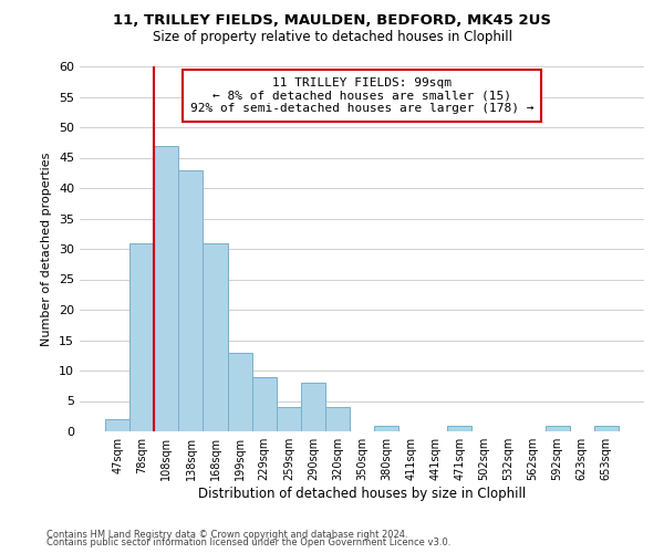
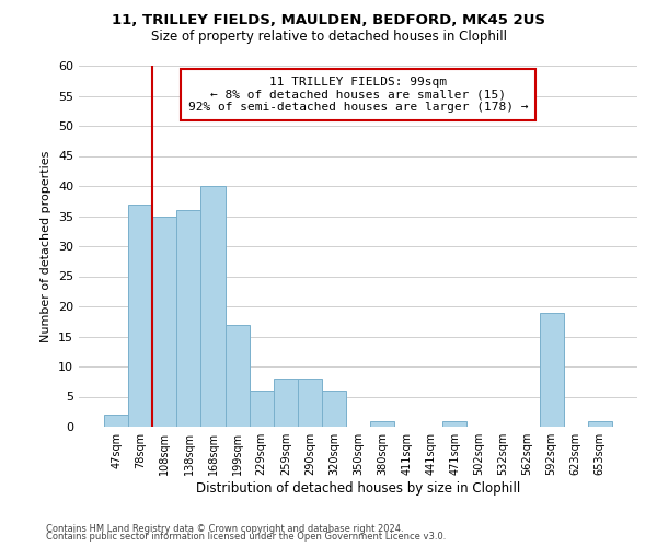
78sqm: 31 -> 37
108sqm: 47 -> 35
138sqm: 43 -> 36
168sqm: 31 -> 40
199sqm: 13 -> 17
229sqm: 9 -> 6
259sqm: 4 -> 8
320sqm: 4 -> 6
592sqm: 1 -> 19
